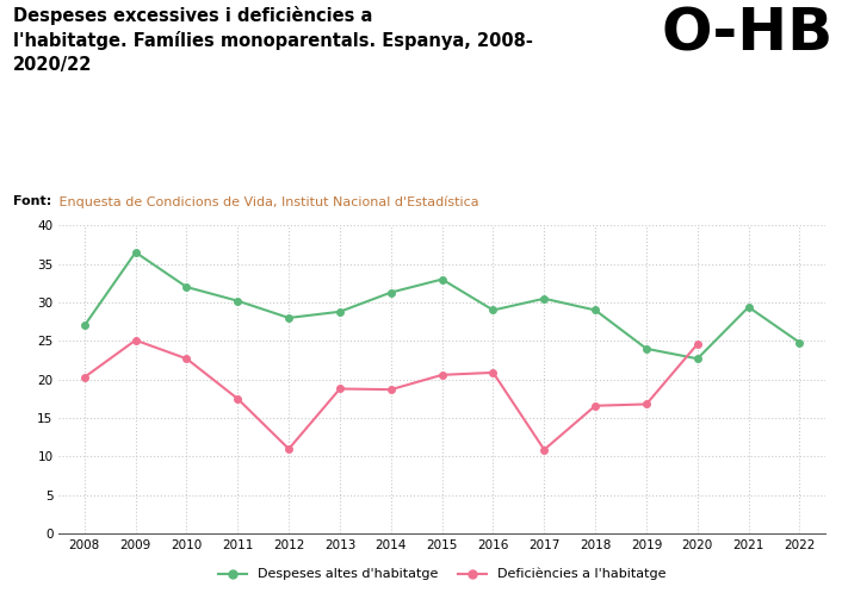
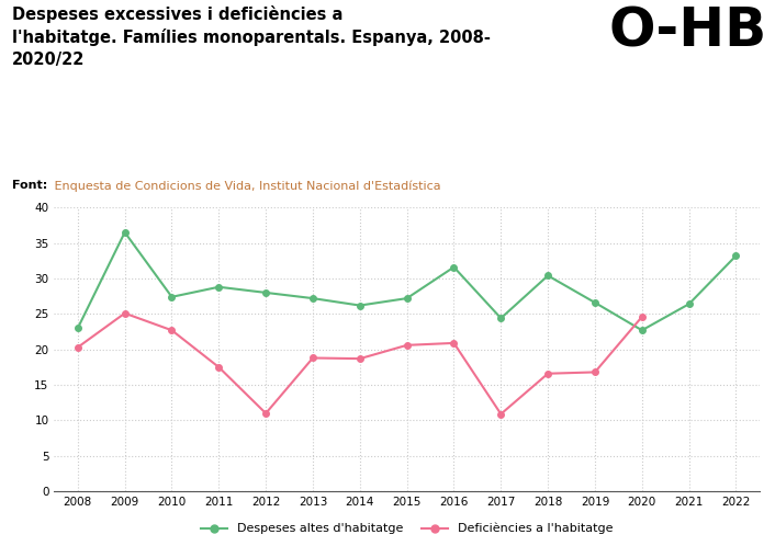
Despeses altes d'habitatge/2008: 27.0 -> 23.0
Despeses altes d'habitatge/2010: 32.0 -> 27.4
Despeses altes d'habitatge/2011: 30.2 -> 28.8
Despeses altes d'habitatge/2013: 28.8 -> 27.2
Despeses altes d'habitatge/2014: 31.3 -> 26.2
Despeses altes d'habitatge/2015: 33.0 -> 27.2
Despeses altes d'habitatge/2016: 29.0 -> 31.6
Despeses altes d'habitatge/2017: 30.5 -> 24.4
Despeses altes d'habitatge/2018: 29.0 -> 30.4
Despeses altes d'habitatge/2019: 24.0 -> 26.6
Despeses altes d'habitatge/2021: 29.4 -> 26.4
Despeses altes d'habitatge/2022: 24.8 -> 33.2
